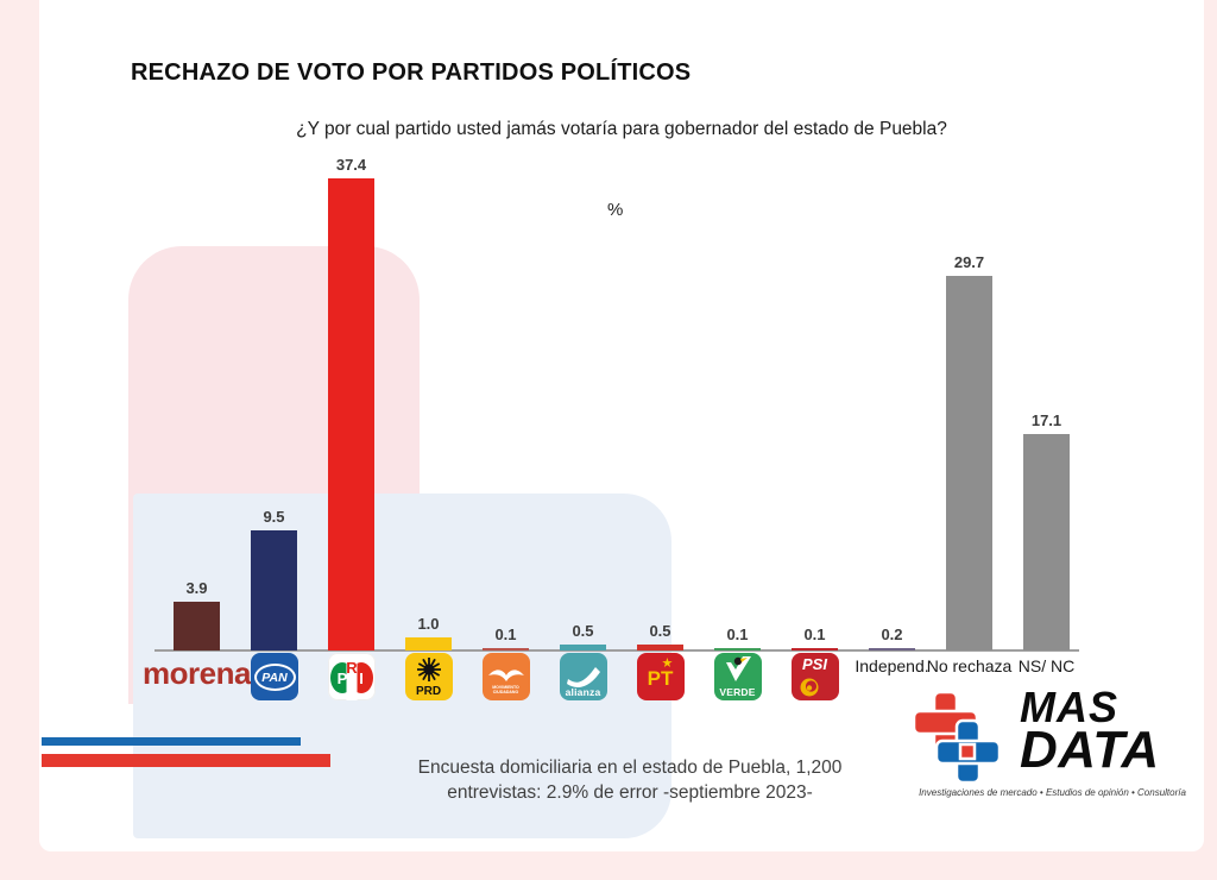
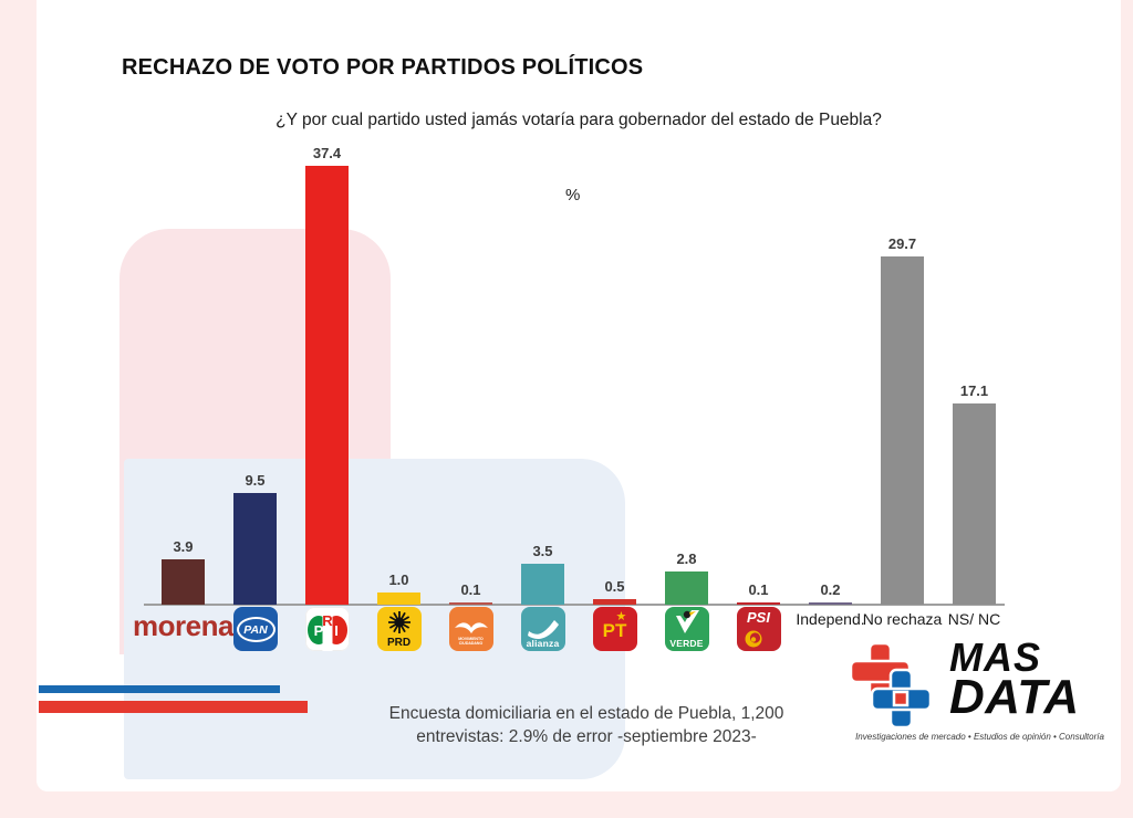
alianza: 0.5 -> 3.5
VERDE: 0.1 -> 2.8
